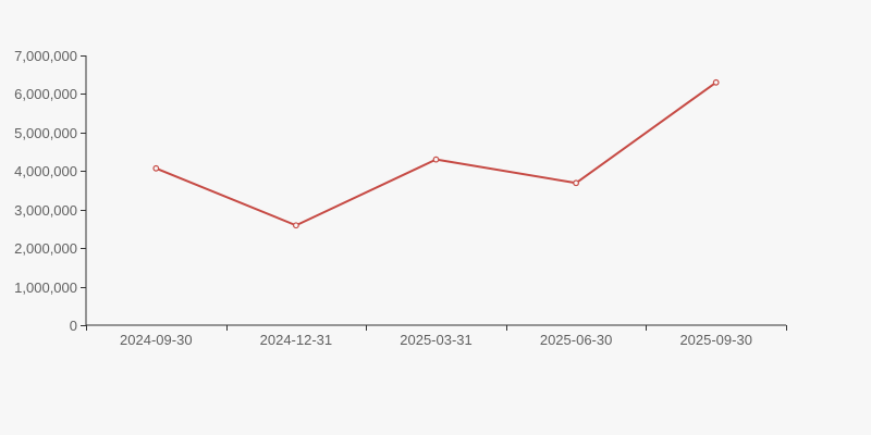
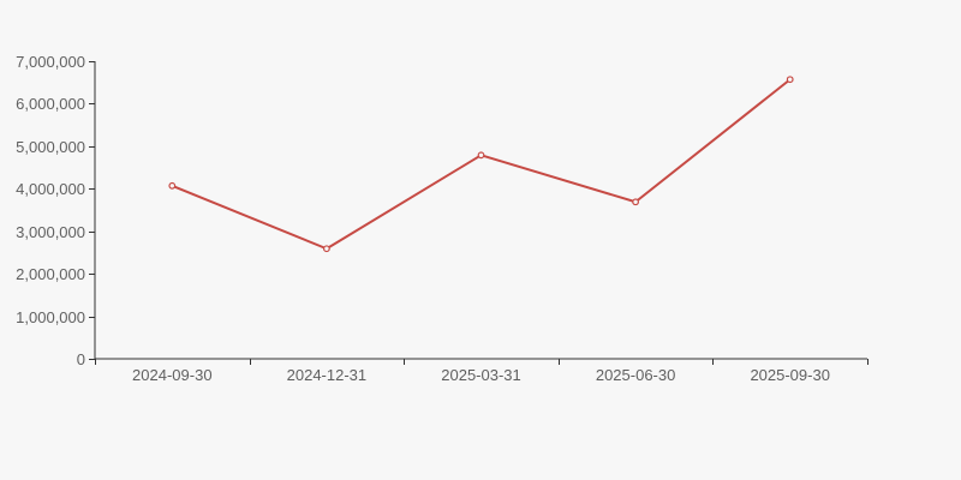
2025-03-31: 4300000 -> 4800000
2025-09-30: 6300000 -> 6600000
